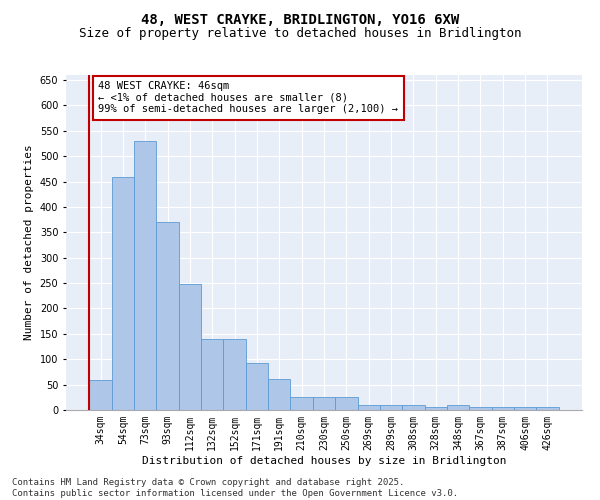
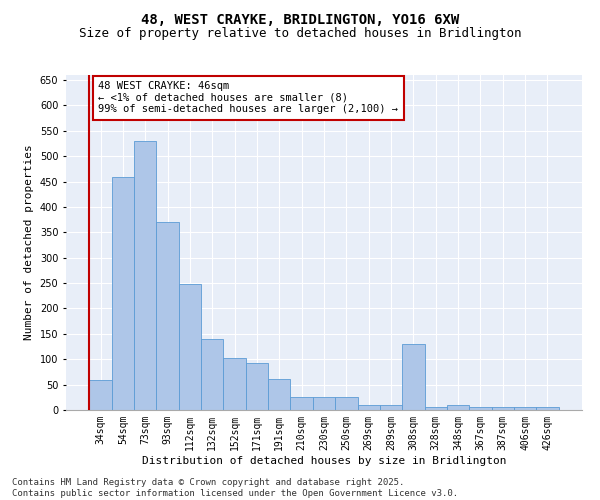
152sqm: 140 -> 102
308sqm: 10 -> 130
